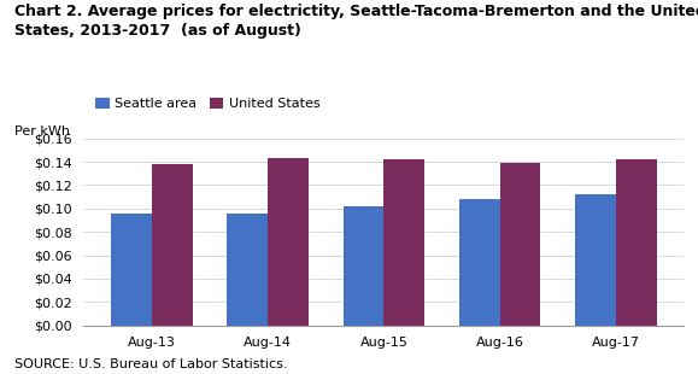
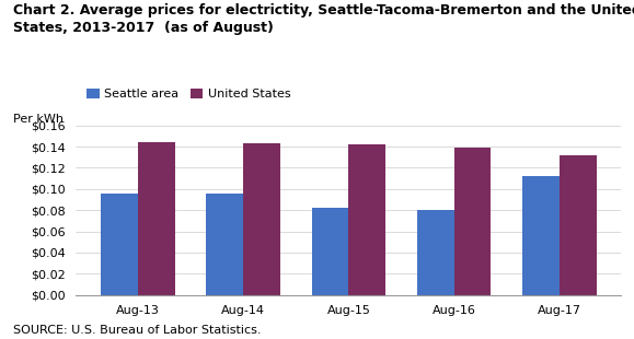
United States/Aug-13: $0.138 -> $0.144
Seattle area/Aug-15: $0.102 -> $0.082
Seattle area/Aug-16: $0.108 -> $0.080
United States/Aug-17: $0.142 -> $0.132
